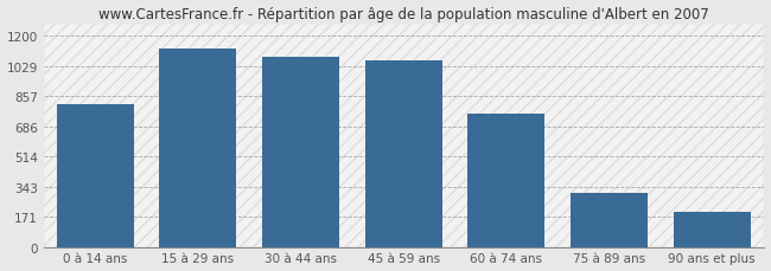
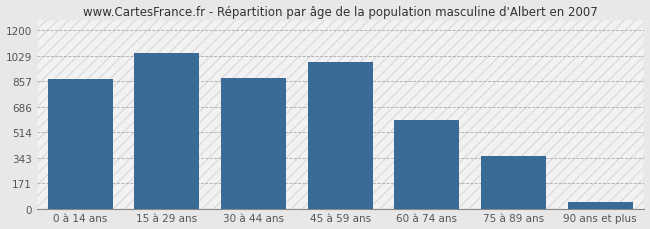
0 à 14 ans: 810 -> 870
15 à 29 ans: 1130 -> 1050
30 à 44 ans: 1080 -> 880
45 à 59 ans: 1060 -> 980
60 à 74 ans: 760 -> 600
75 à 89 ans: 310 -> 350
90 ans et plus: 200 -> 40
